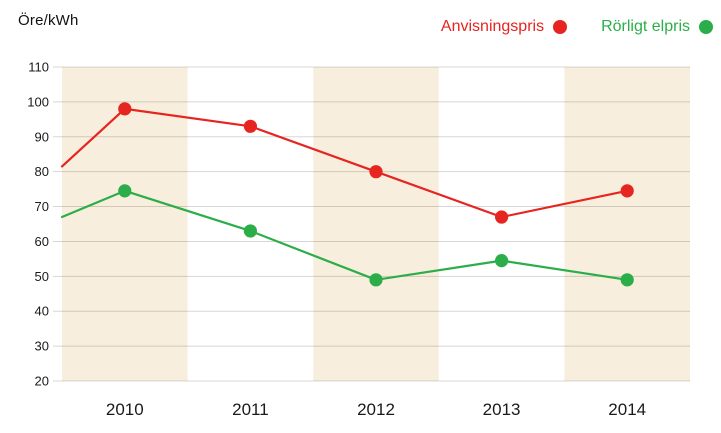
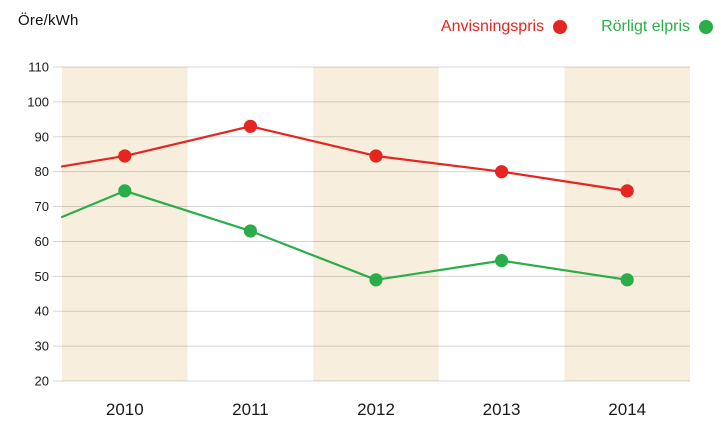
Anvisningspris/2010: 98 -> 84
Anvisningspris/2012: 80 -> 84
Anvisningspris/2013: 67 -> 80
